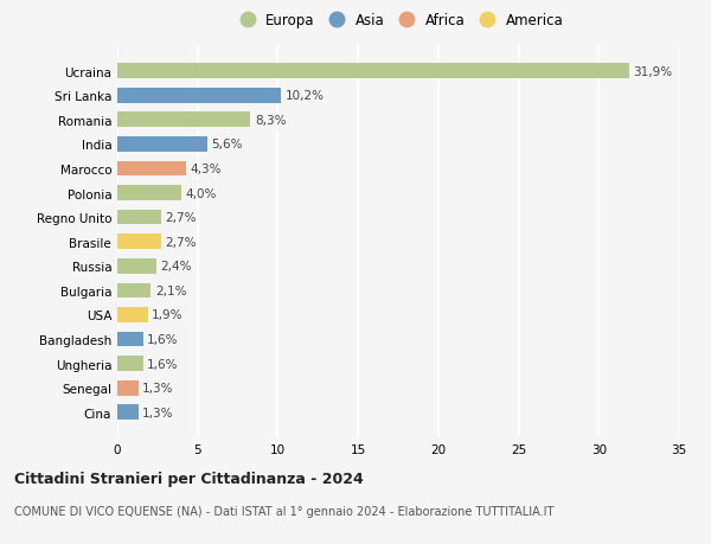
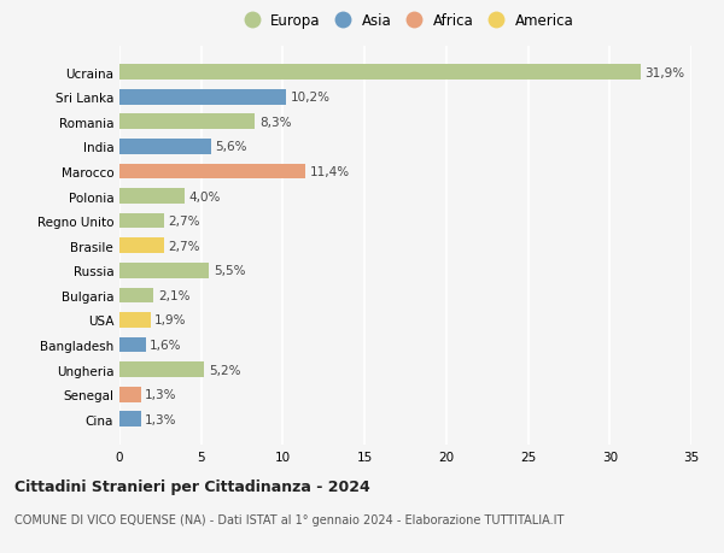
Marocco: 4,3% -> 11,4%
Russia: 2,4% -> 5,5%
Ungheria: 1,6% -> 5,2%
